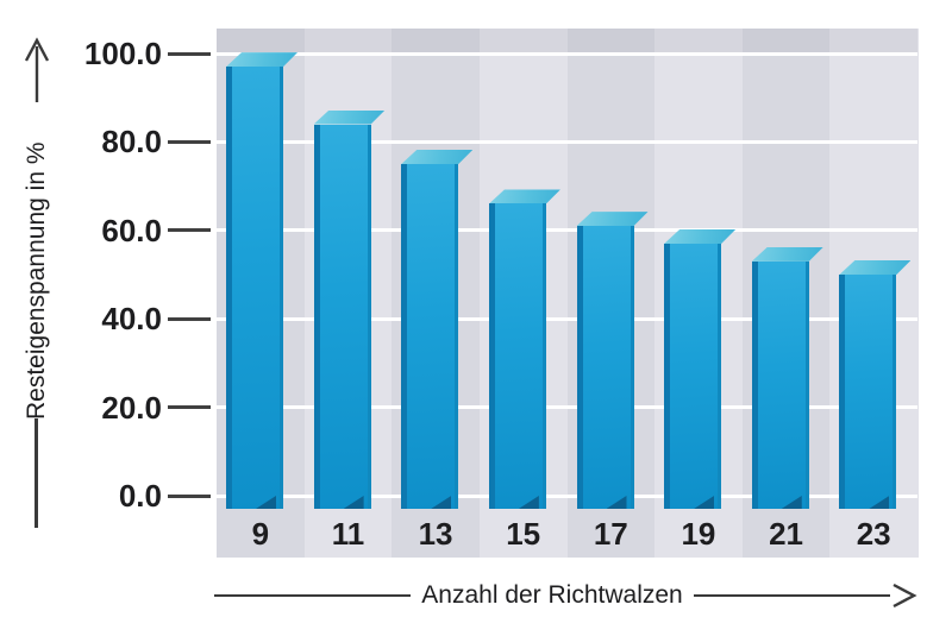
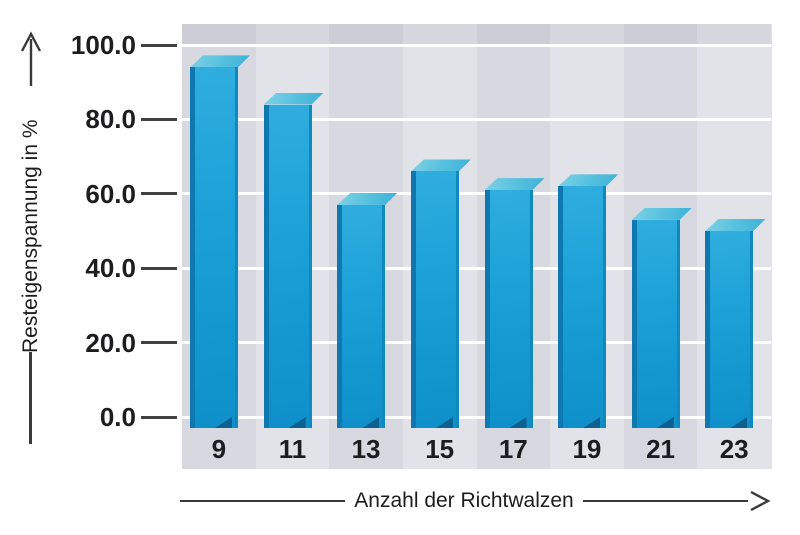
9: 97 -> 94
13: 75 -> 57
19: 57 -> 62
